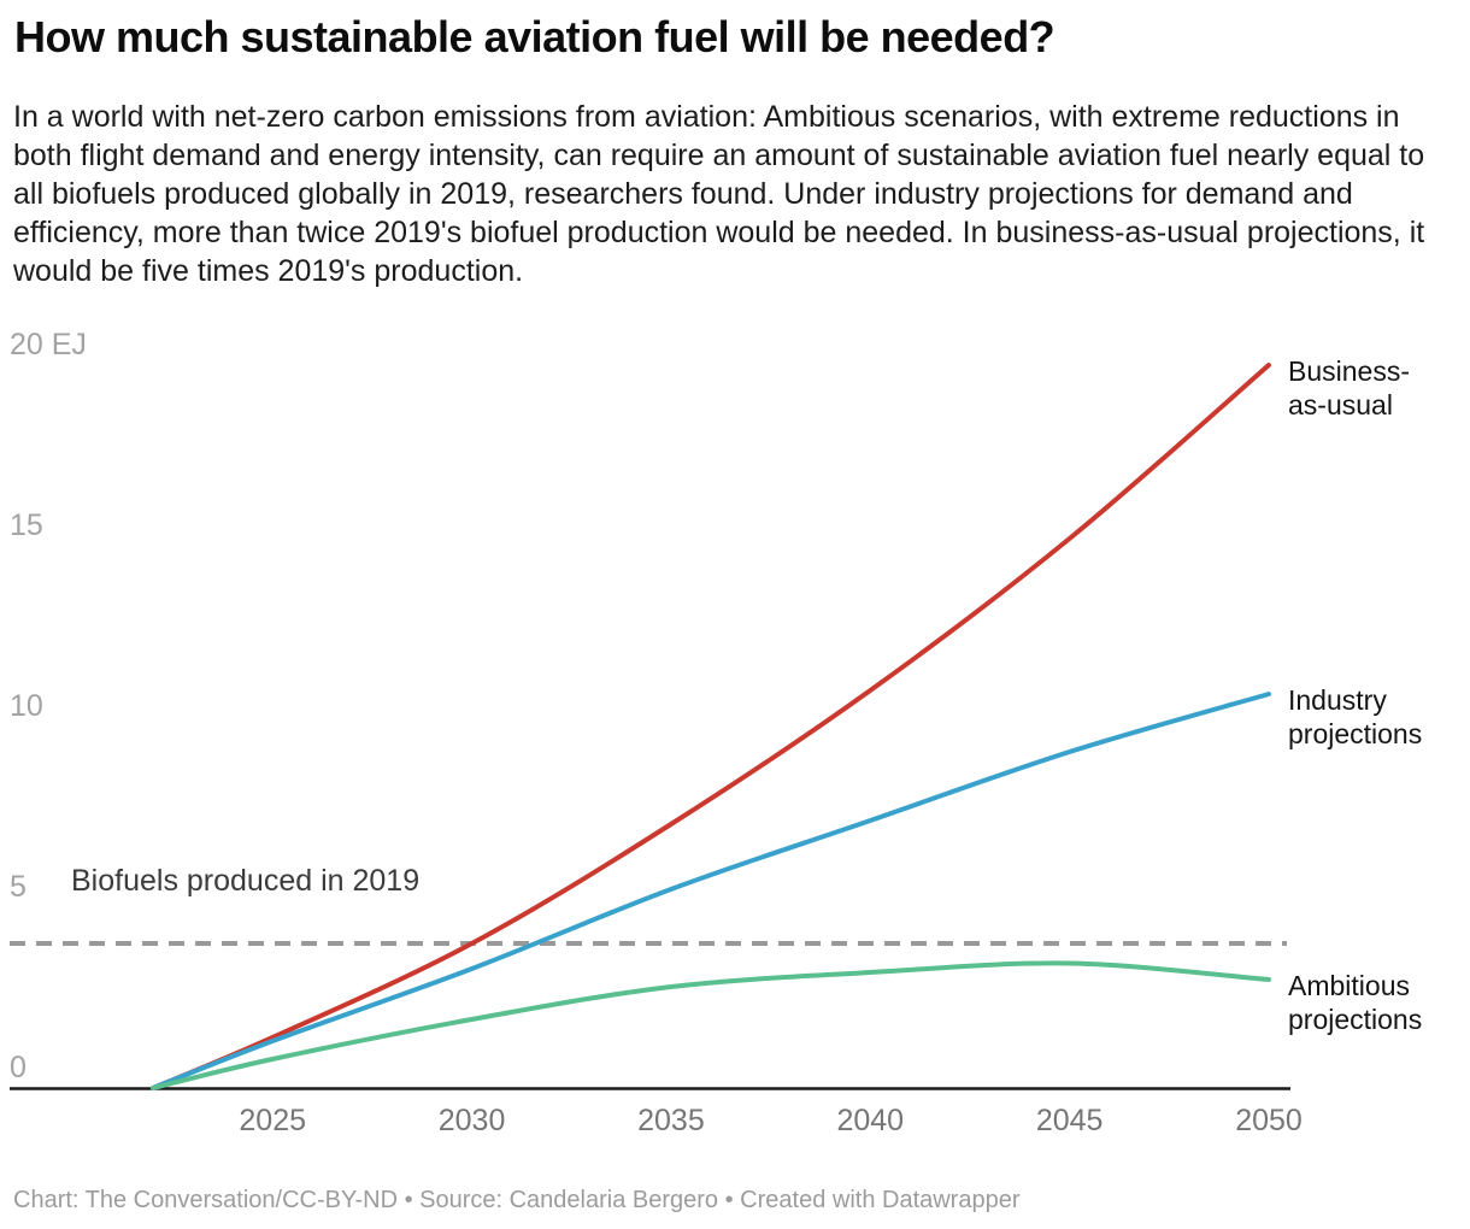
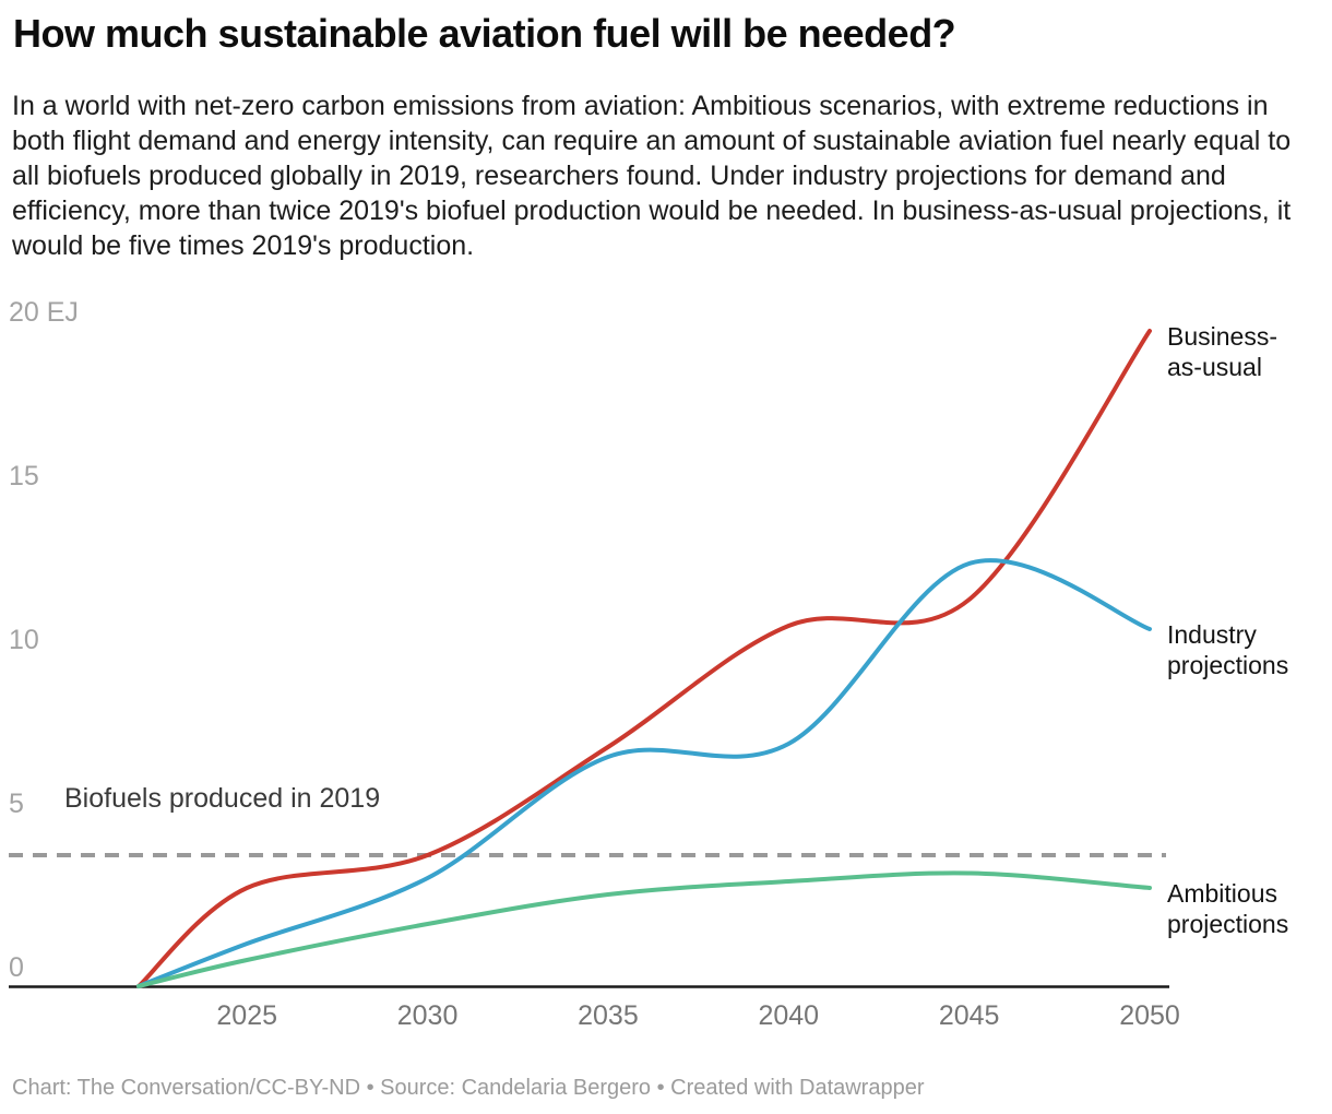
Business-as-usual/2025: 1.4 -> 3.0
Industry projections/2035: 5.5 -> 7.0
Business-as-usual/2045: 15.2 -> 11.8
Industry projections/2045: 9.3 -> 12.9
